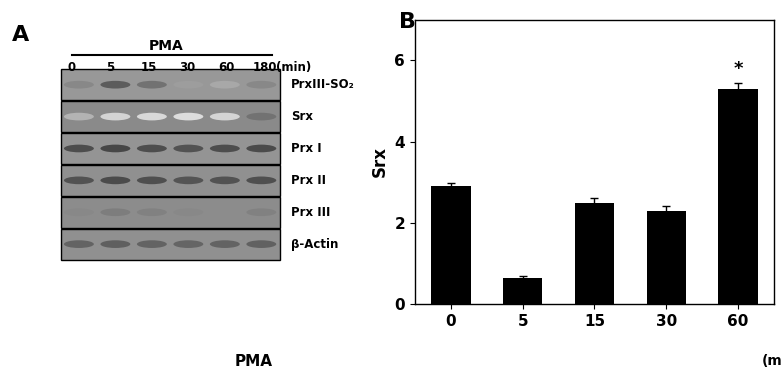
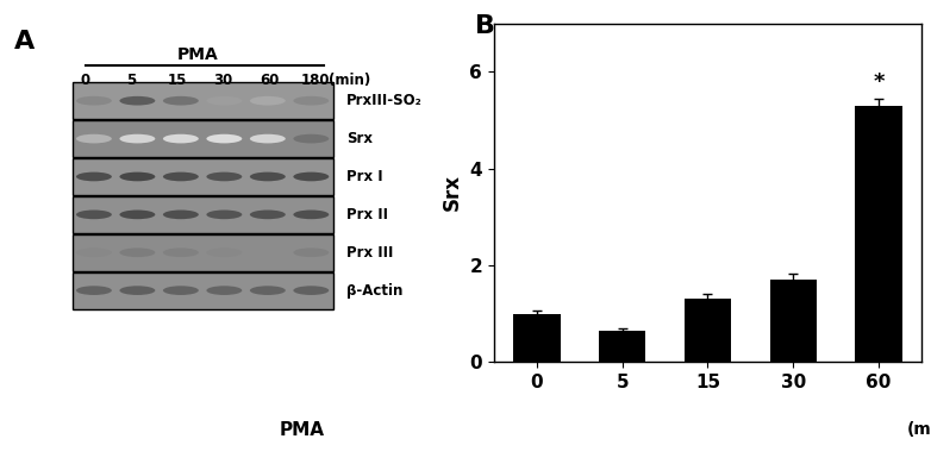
0: 2.90 -> 1.00
15: 2.50 -> 1.30
30: 2.30 -> 1.70
